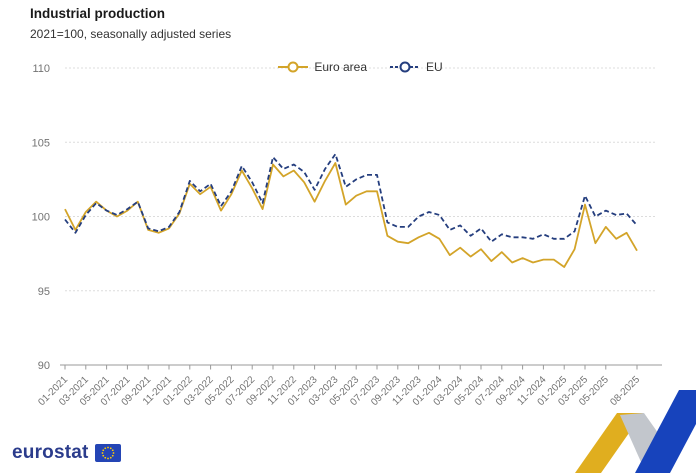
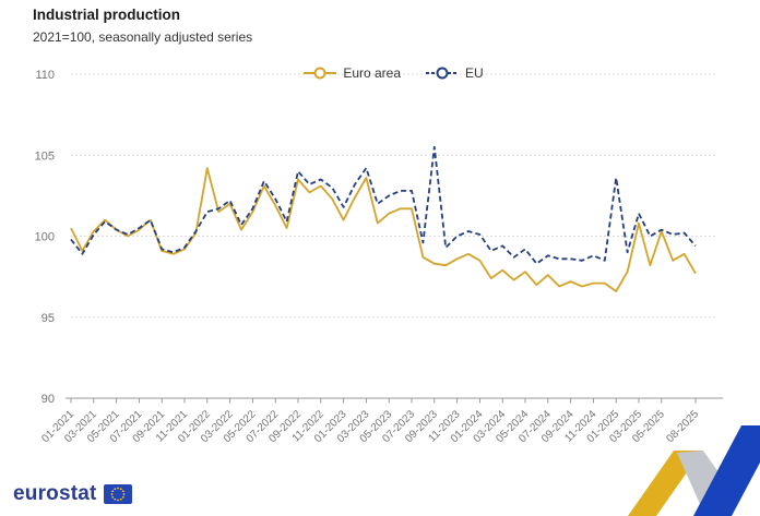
Euro area/01-2022: 102.2 -> 104.2
EU/01-2022: 102.4 -> 101.5
EU/09-2023: 99.3 -> 105.5
EU/01-2025: 98.5 -> 103.6
Euro area/05-2025: 99.3 -> 100.3
